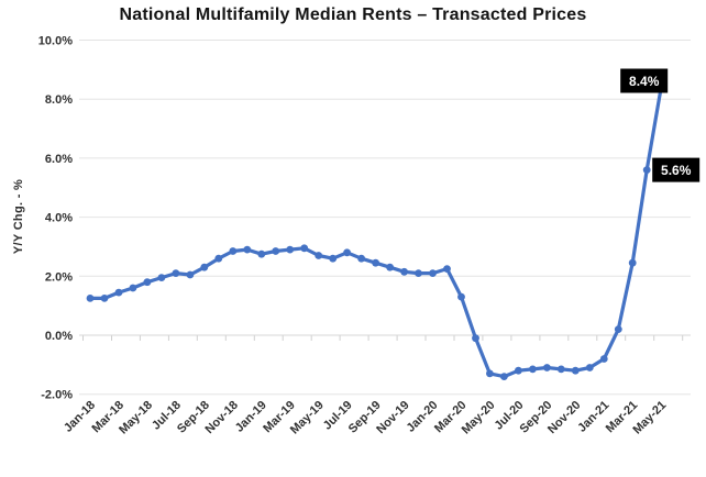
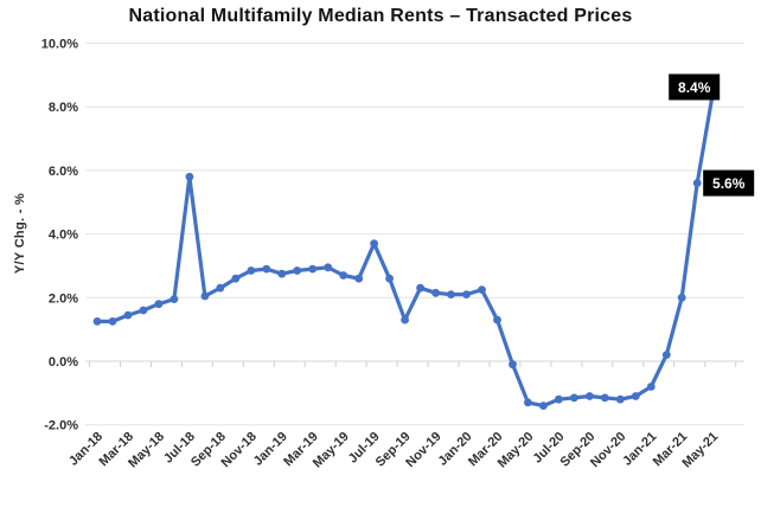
Jul-18: 2.1% -> 5.8%
Jul-19: 2.8% -> 3.7%
Sep-19: 2.5% -> 1.3%
Mar-21: 2.5% -> 2.0%
